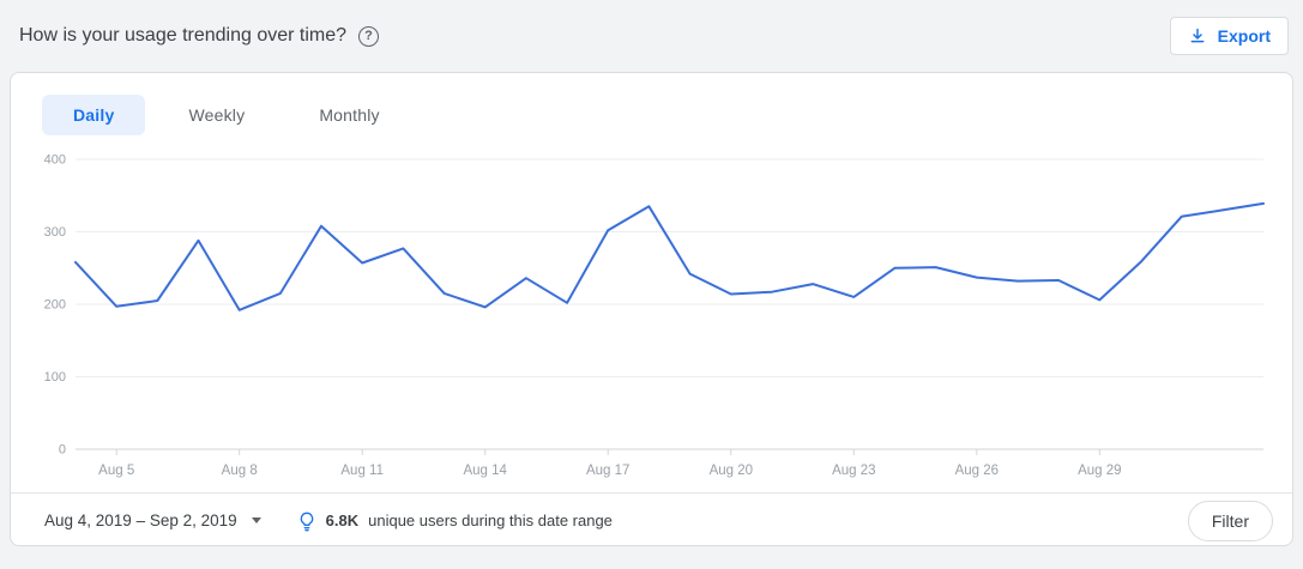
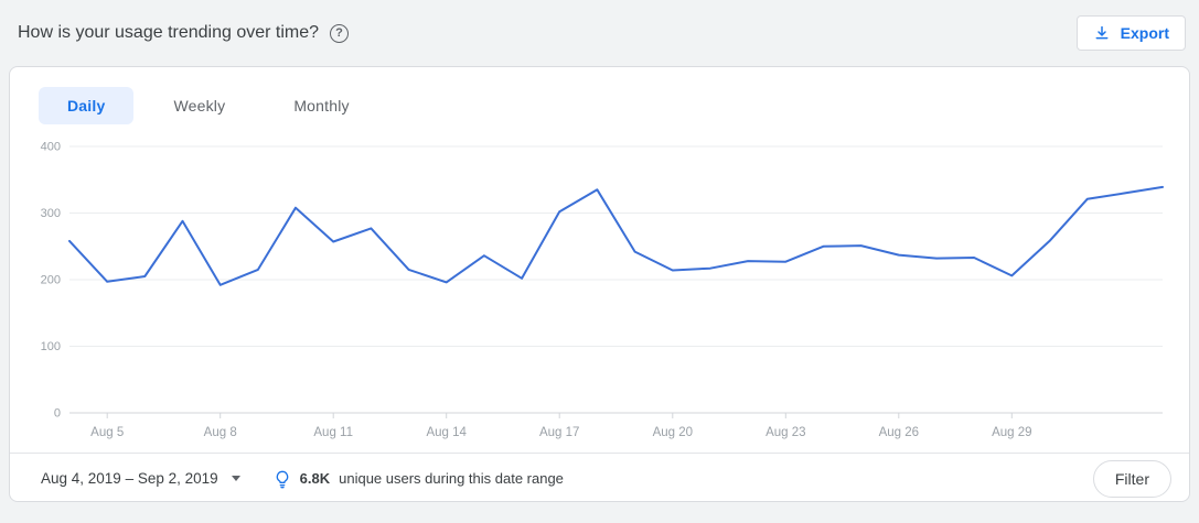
Aug 23: 210 -> 230
